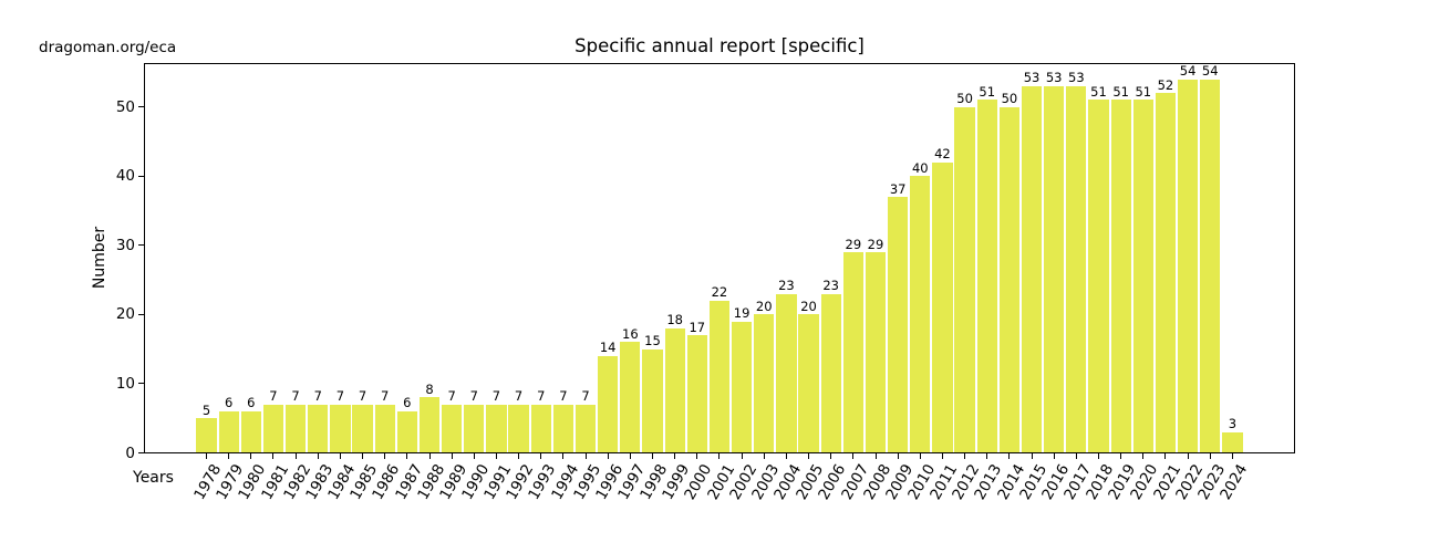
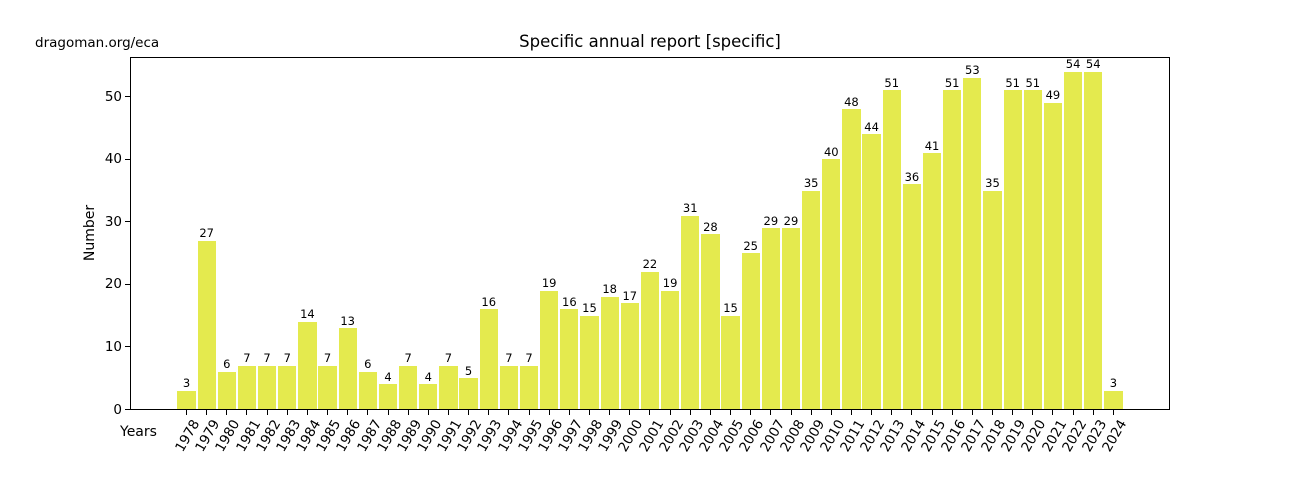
1978: 5 -> 3
1979: 6 -> 27
1984: 7 -> 14
1986: 7 -> 13
1988: 8 -> 4
1990: 7 -> 4
1992: 7 -> 5
1993: 7 -> 16
1996: 14 -> 19
2003: 20 -> 31
2004: 23 -> 28
2005: 20 -> 15
2006: 23 -> 25
2009: 37 -> 35
2011: 42 -> 48
2012: 50 -> 44
2014: 50 -> 36
2015: 53 -> 41
2016: 53 -> 51
2018: 51 -> 35
2021: 52 -> 49
